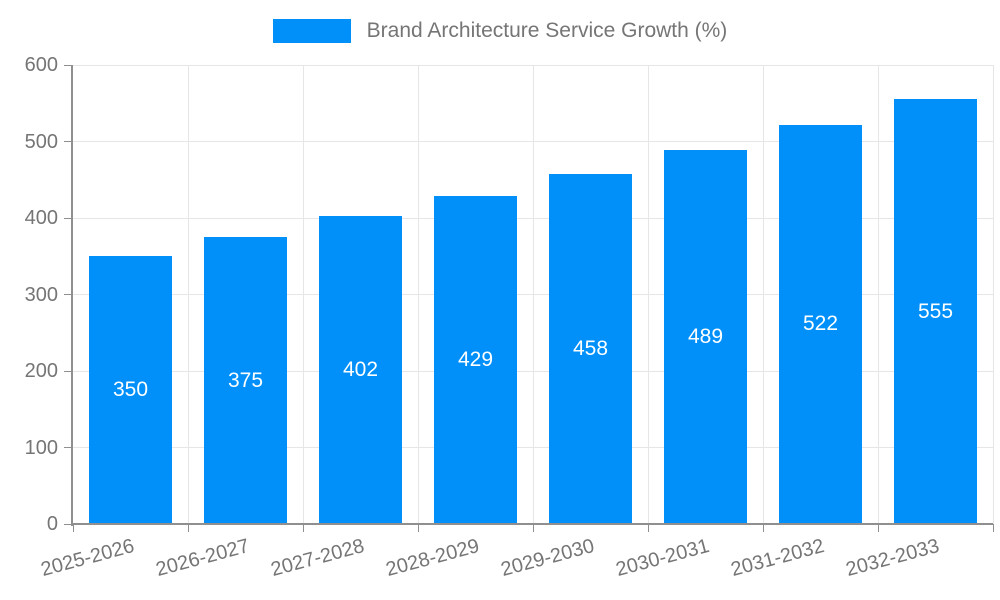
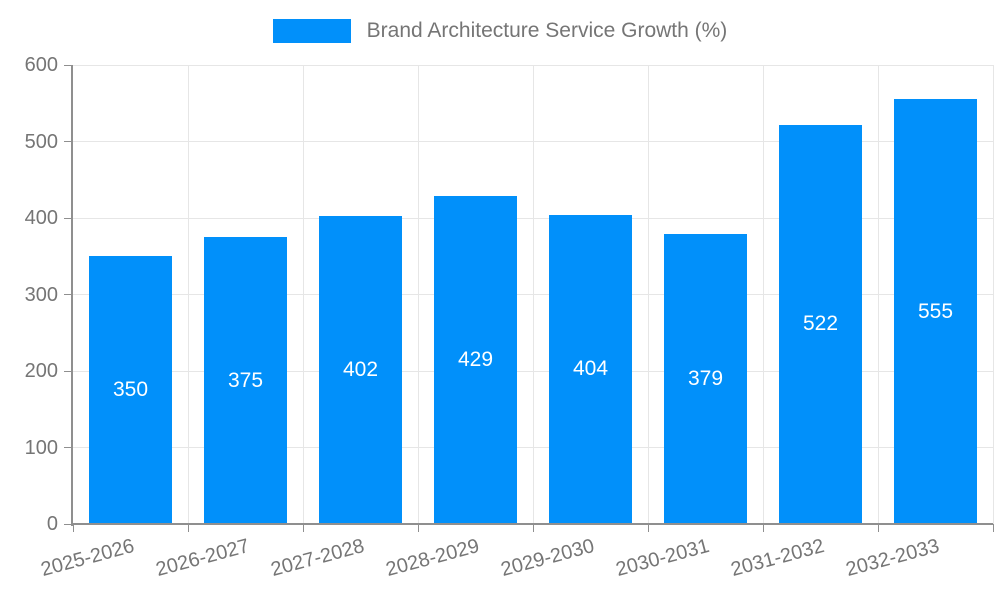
2029-2030: 458 -> 404
2030-2031: 489 -> 379
